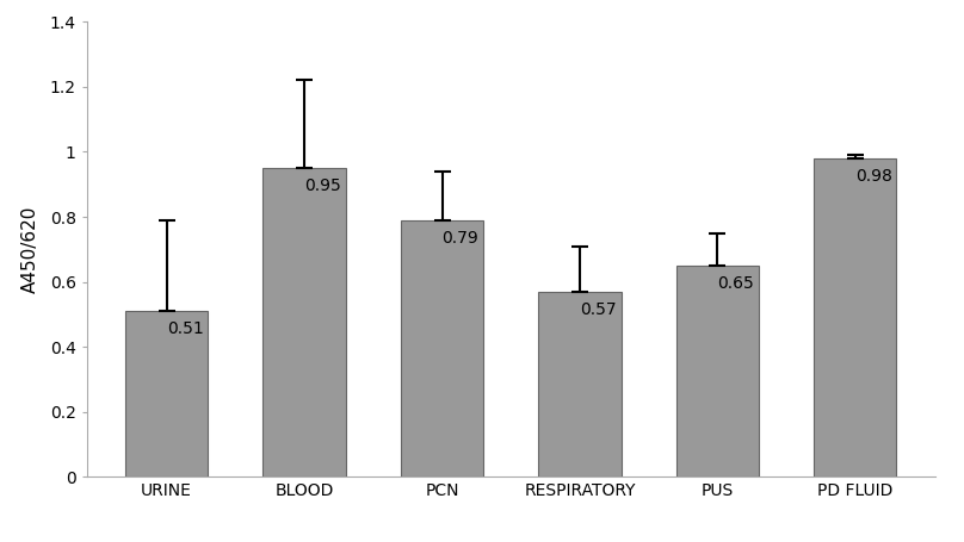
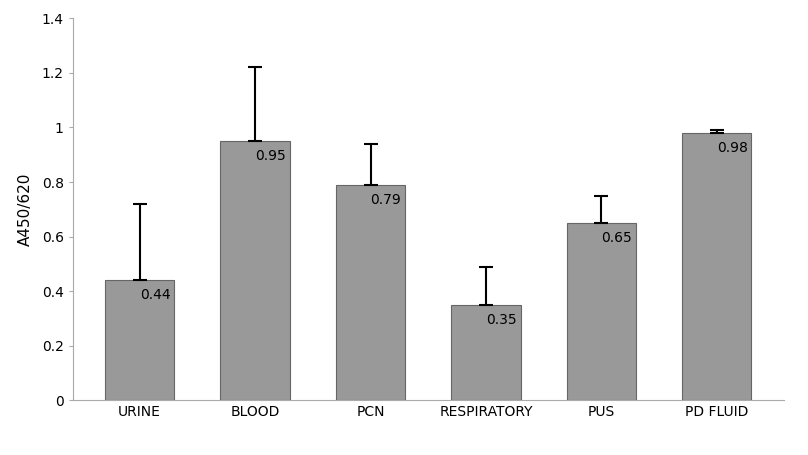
URINE: 0.51 -> 0.44
RESPIRATORY: 0.57 -> 0.35
